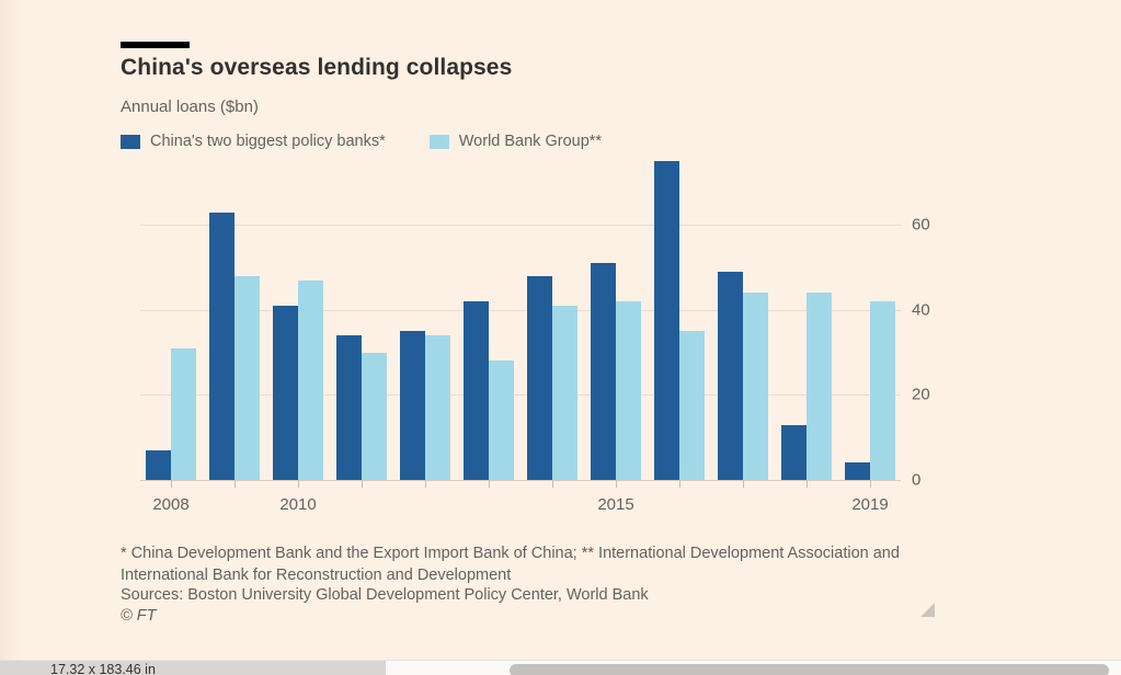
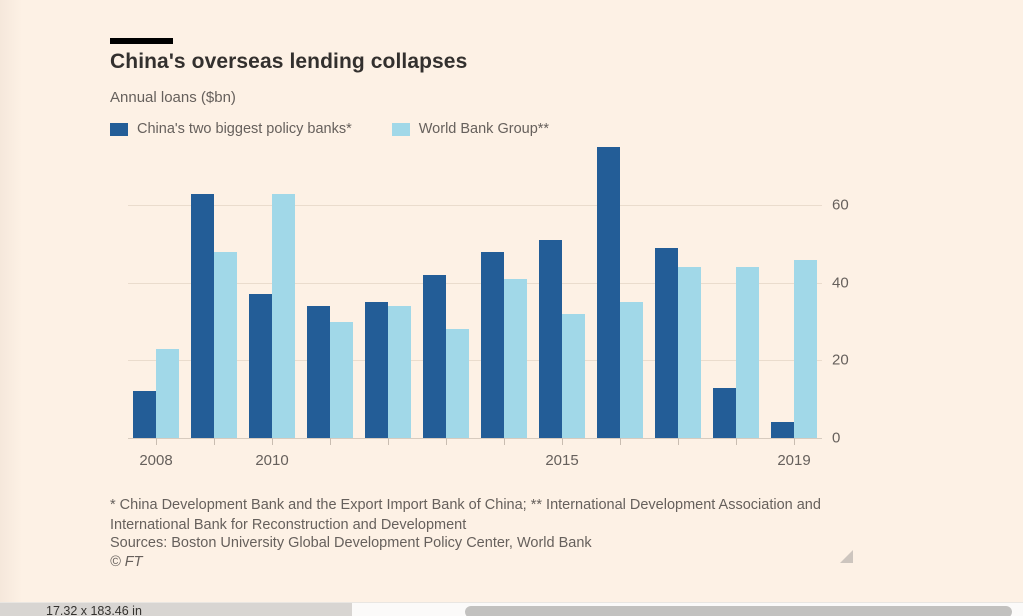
China's two biggest policy banks*/2008: 7 -> 12
World Bank Group**/2008: 31 -> 23
China's two biggest policy banks*/2010: 41 -> 37
World Bank Group**/2010: 47 -> 63
World Bank Group**/2015: 42 -> 32
World Bank Group**/2019: 42 -> 46
